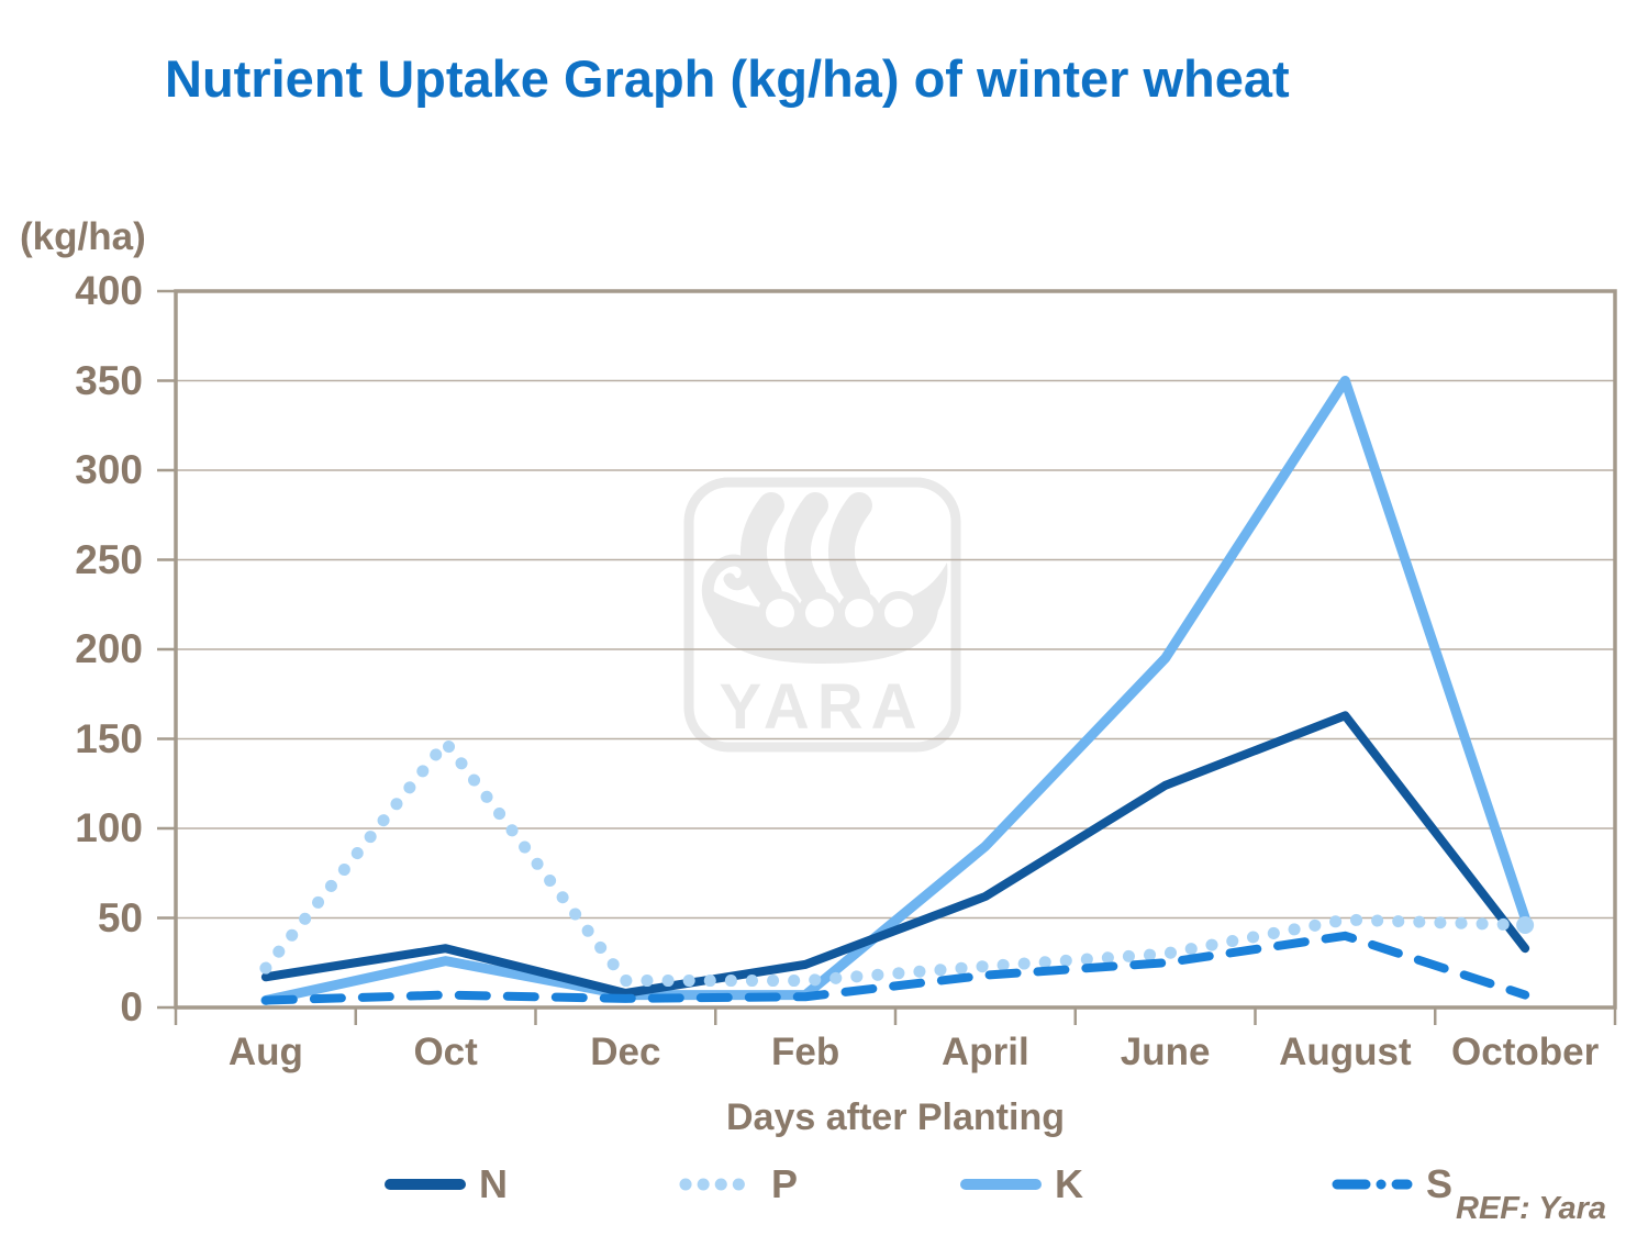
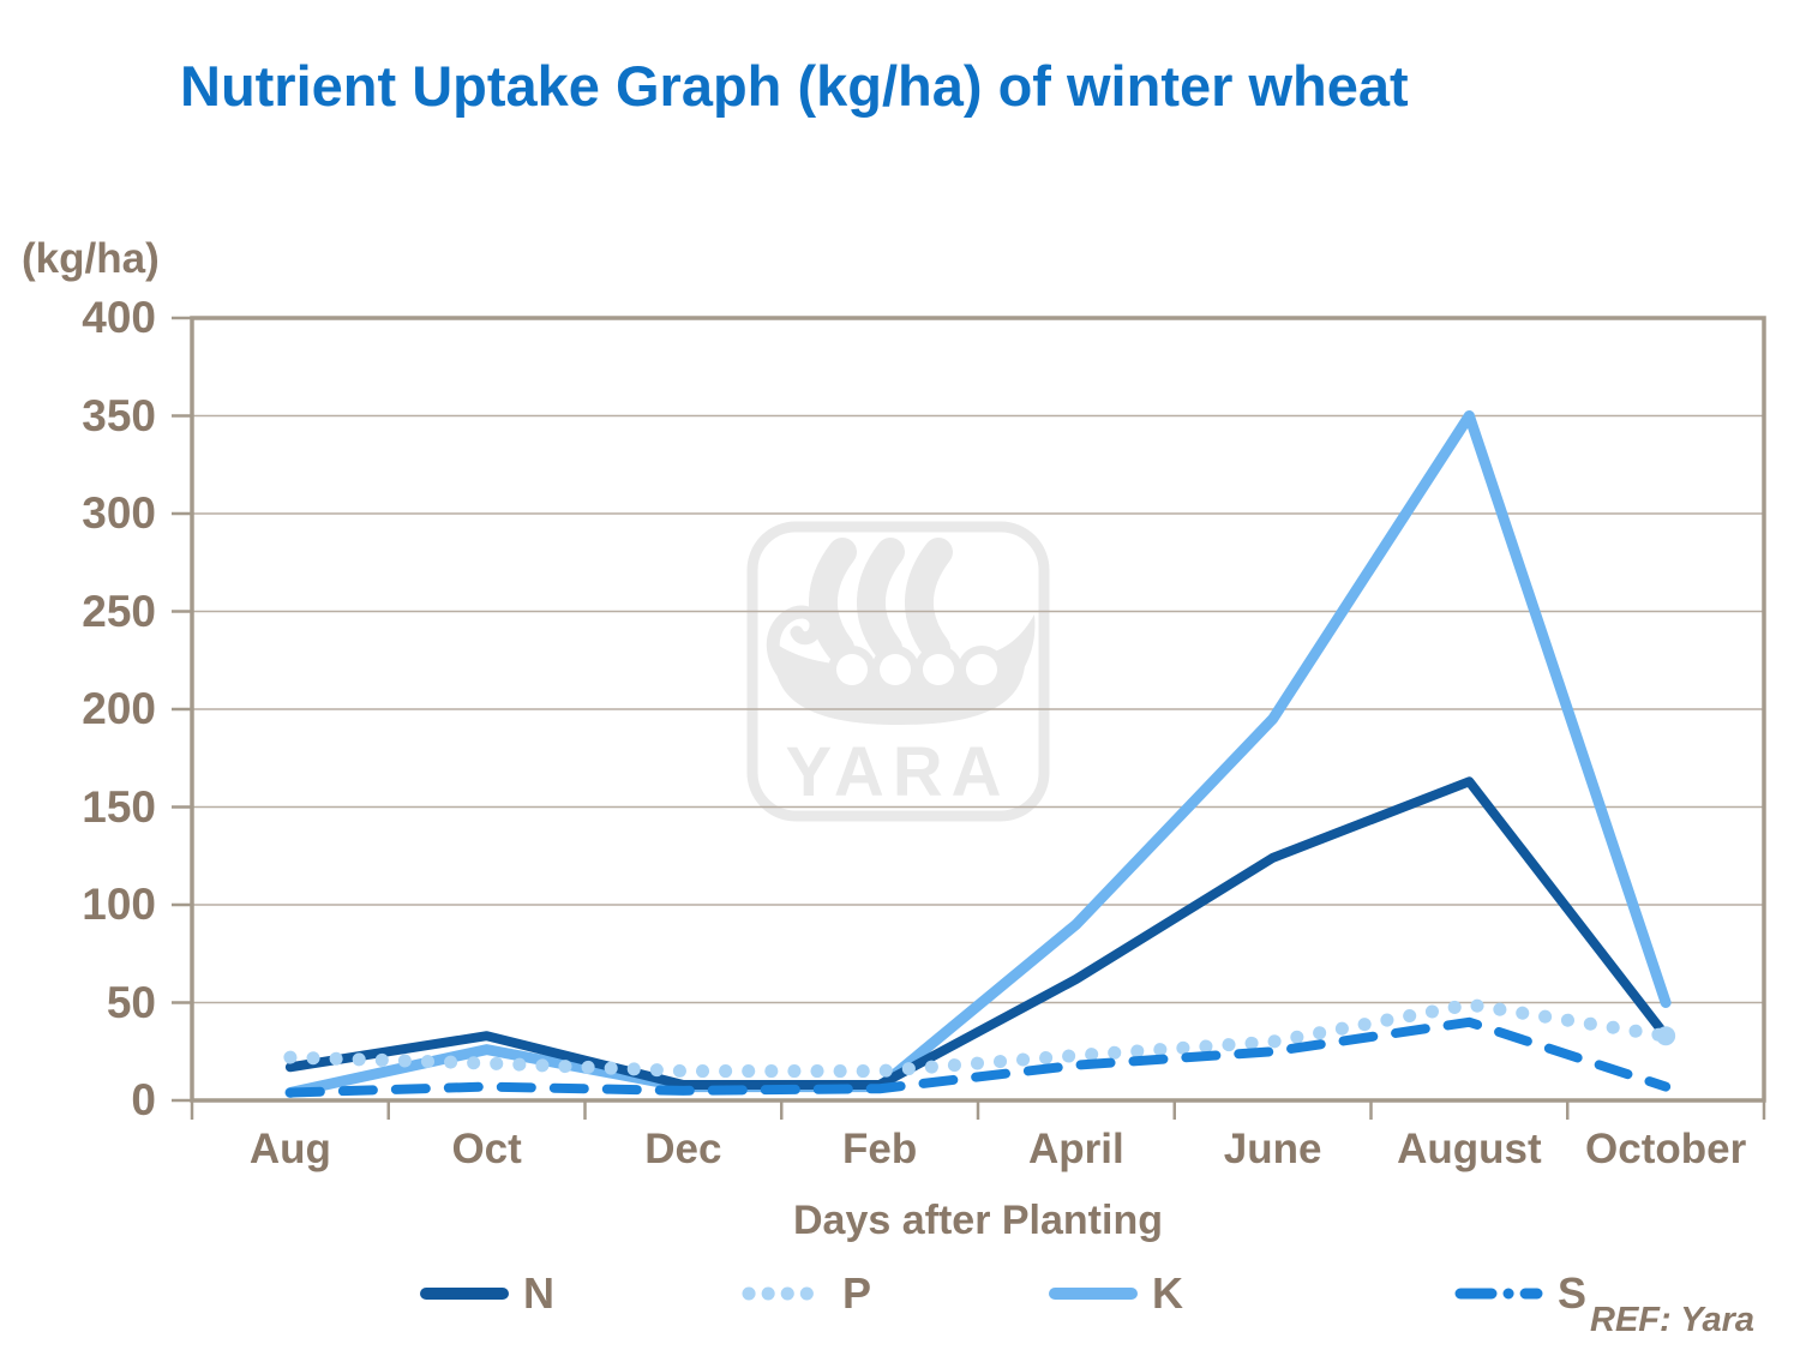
P/Oct: 148 -> 19
N/Feb: 24 -> 8
P/October: 46 -> 33
